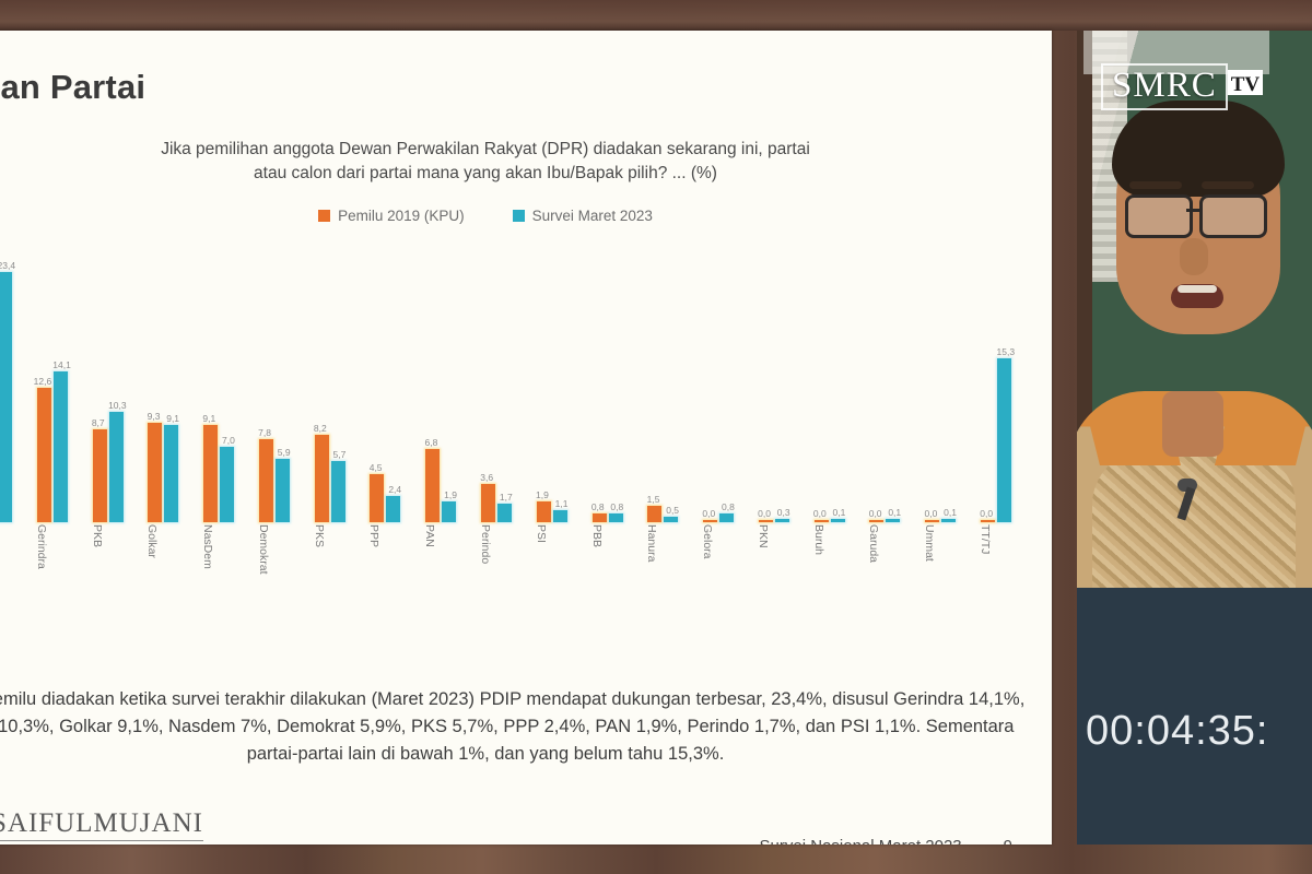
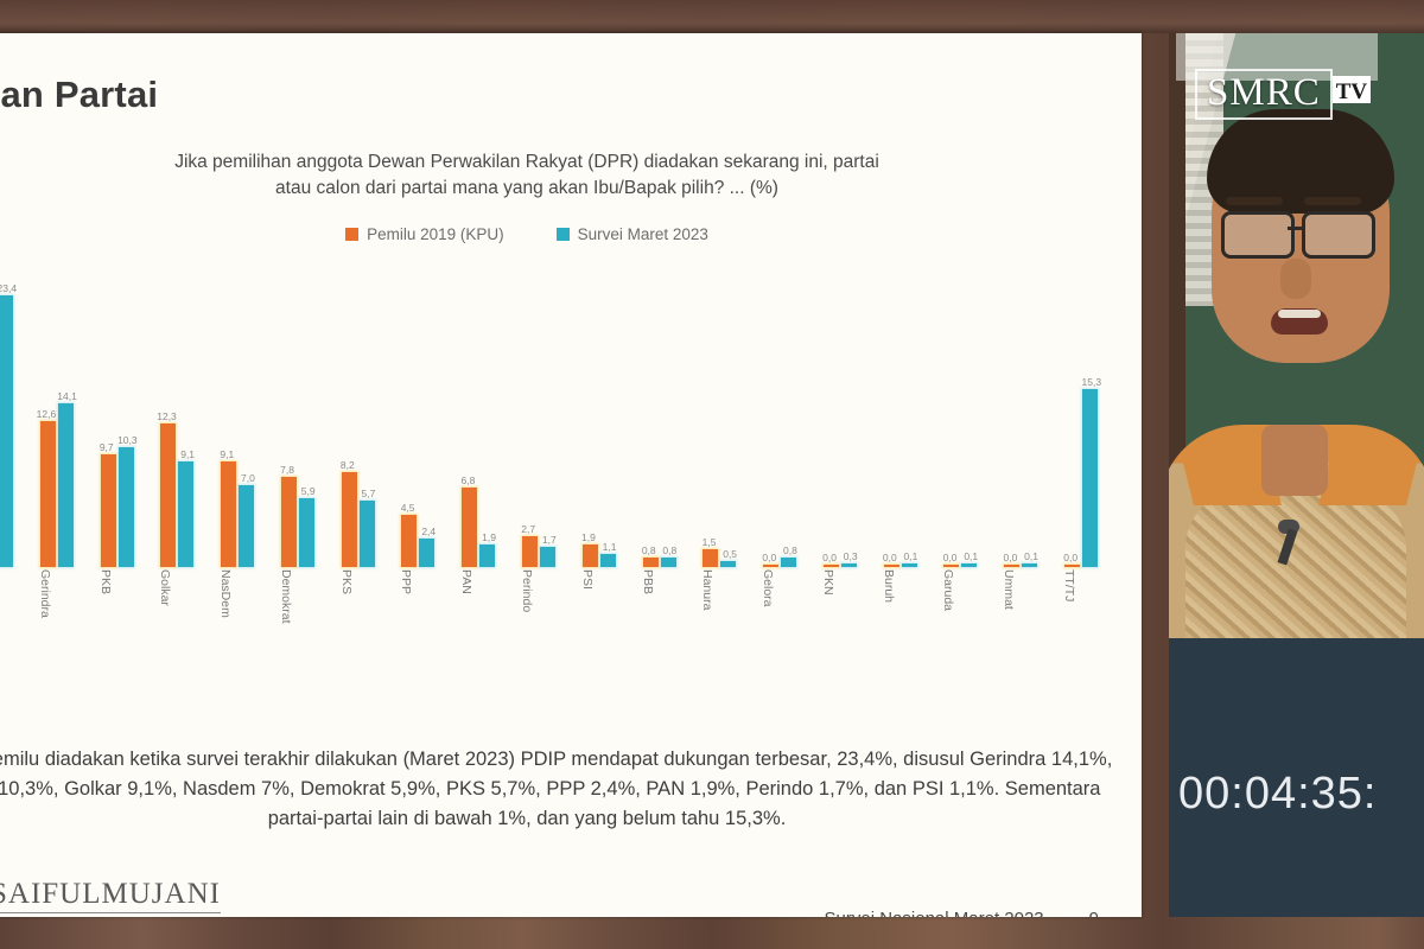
Pemilu 2019 (KPU)/PKB: 8,7 -> 9,7
Pemilu 2019 (KPU)/Golkar: 9,3 -> 12,3
Pemilu 2019 (KPU)/Perindo: 3,6 -> 2,7
